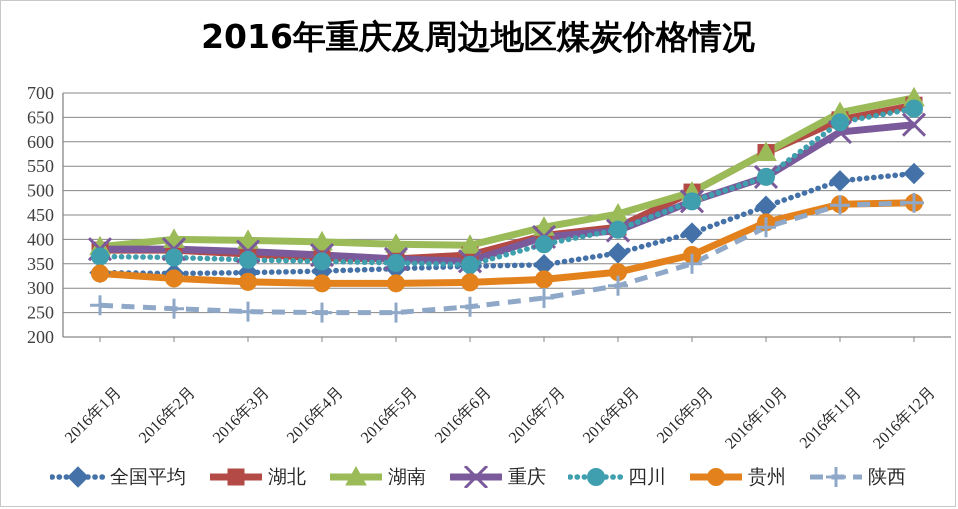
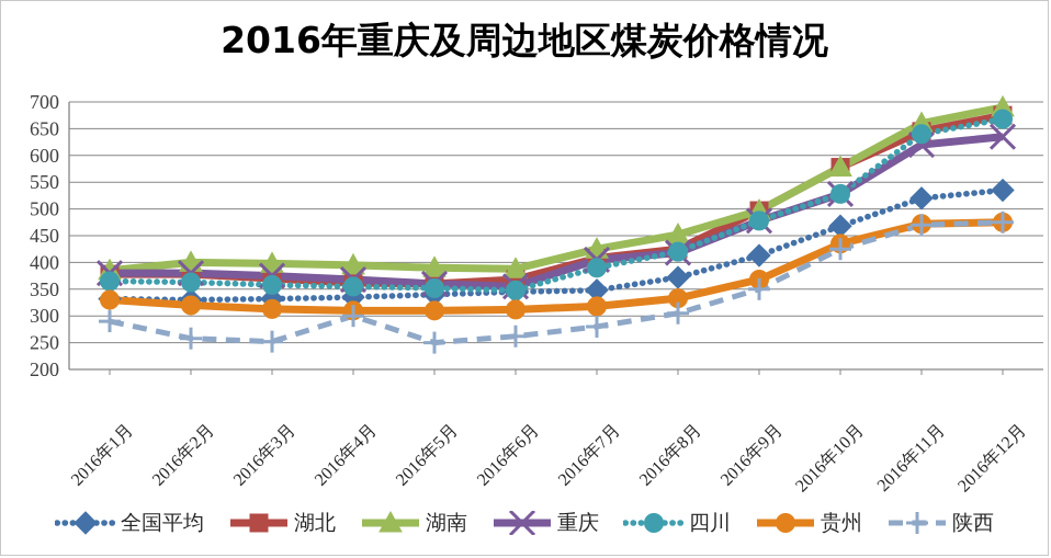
陕西/2016年1月: 260 -> 290
陕西/2016年4月: 250 -> 300
